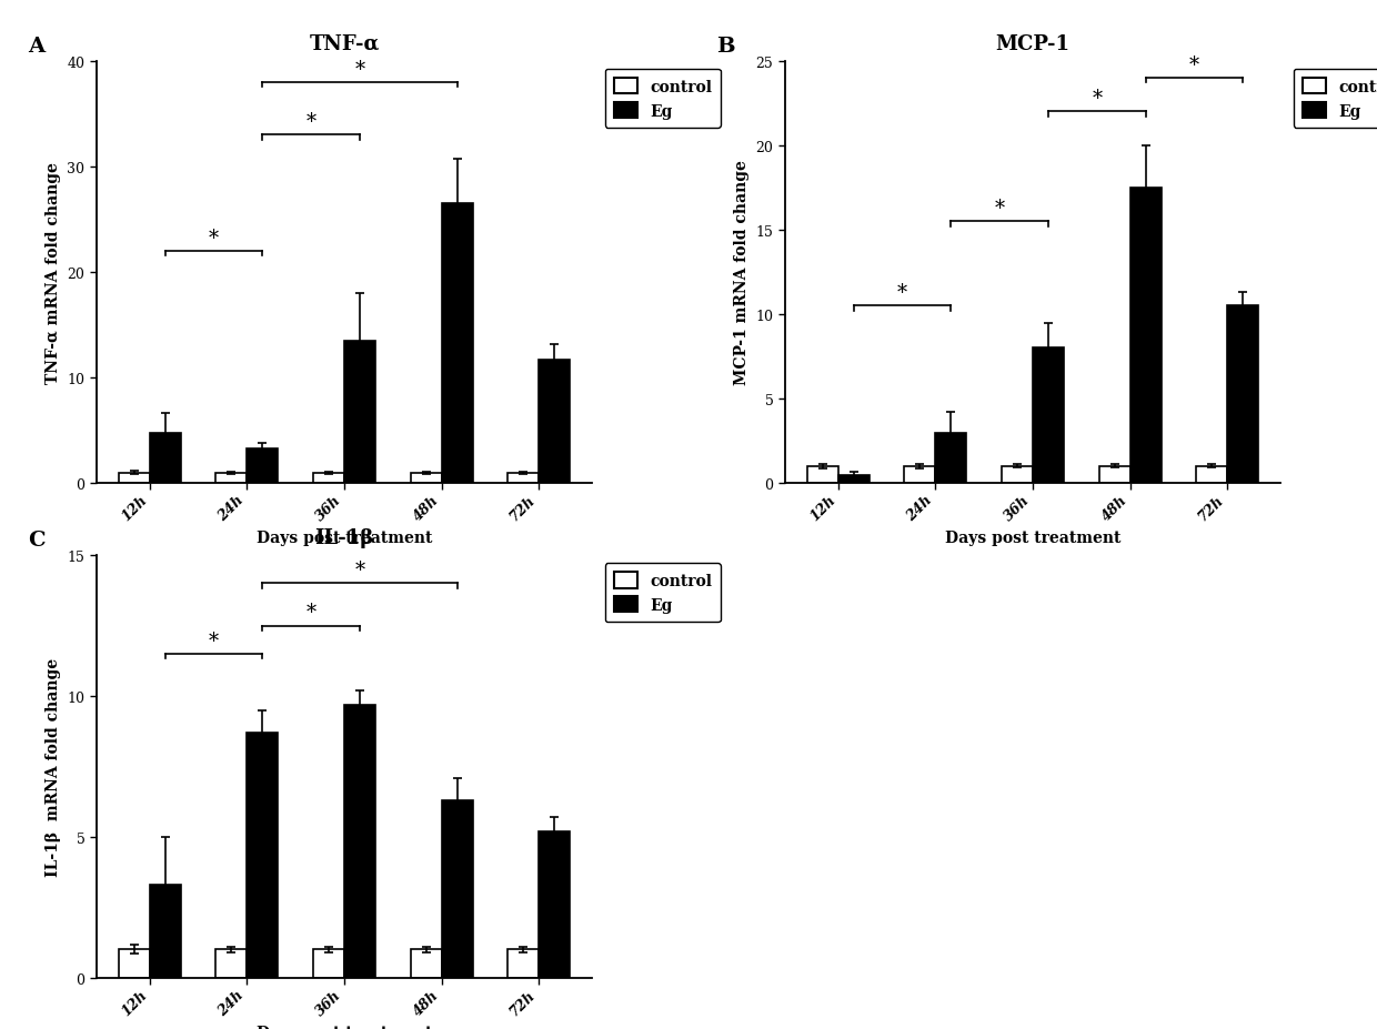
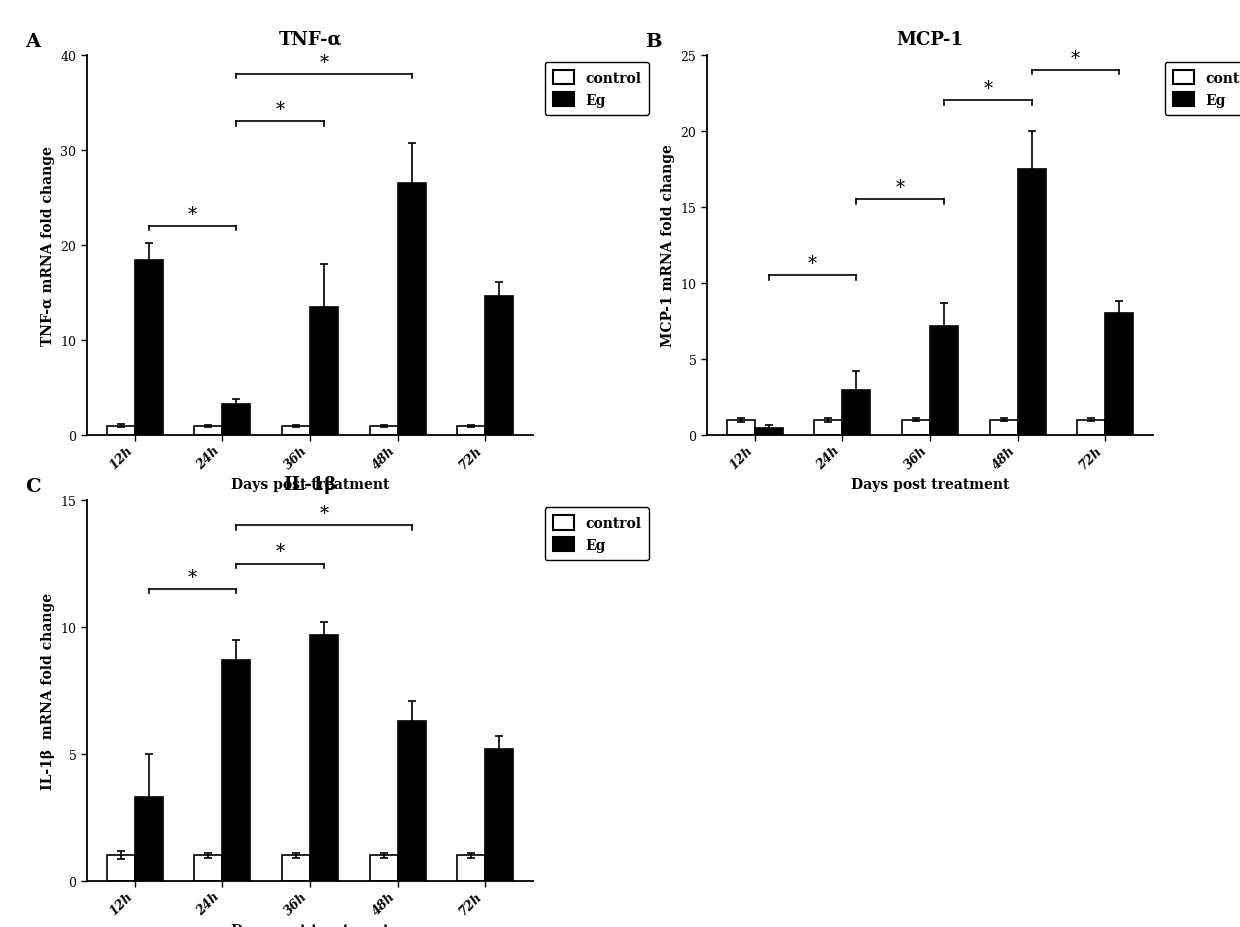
TNF-α/Eg/12h: 4.8 -> 18.4
TNF-α/Eg/72h: 11.7 -> 14.6
MCP-1/Eg/36h: 8.0 -> 7.2
MCP-1/Eg/72h: 10.5 -> 8.0
